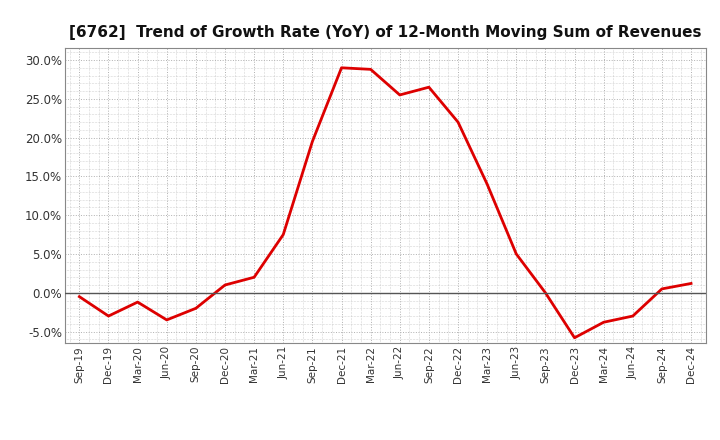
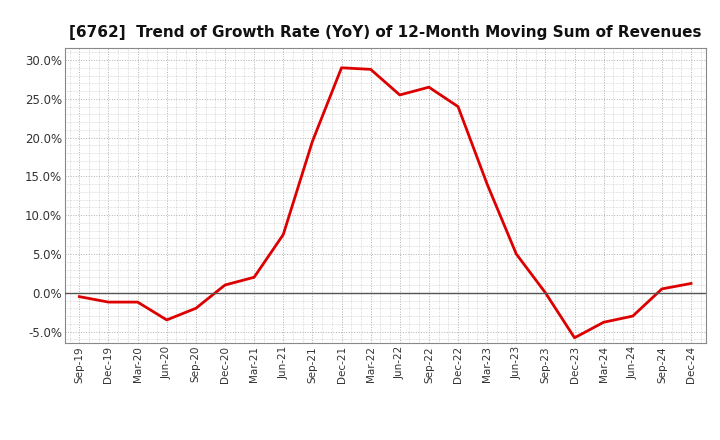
Dec-19: -3.0% -> -1.2%
Dec-22: 22.0% -> 24.0%
